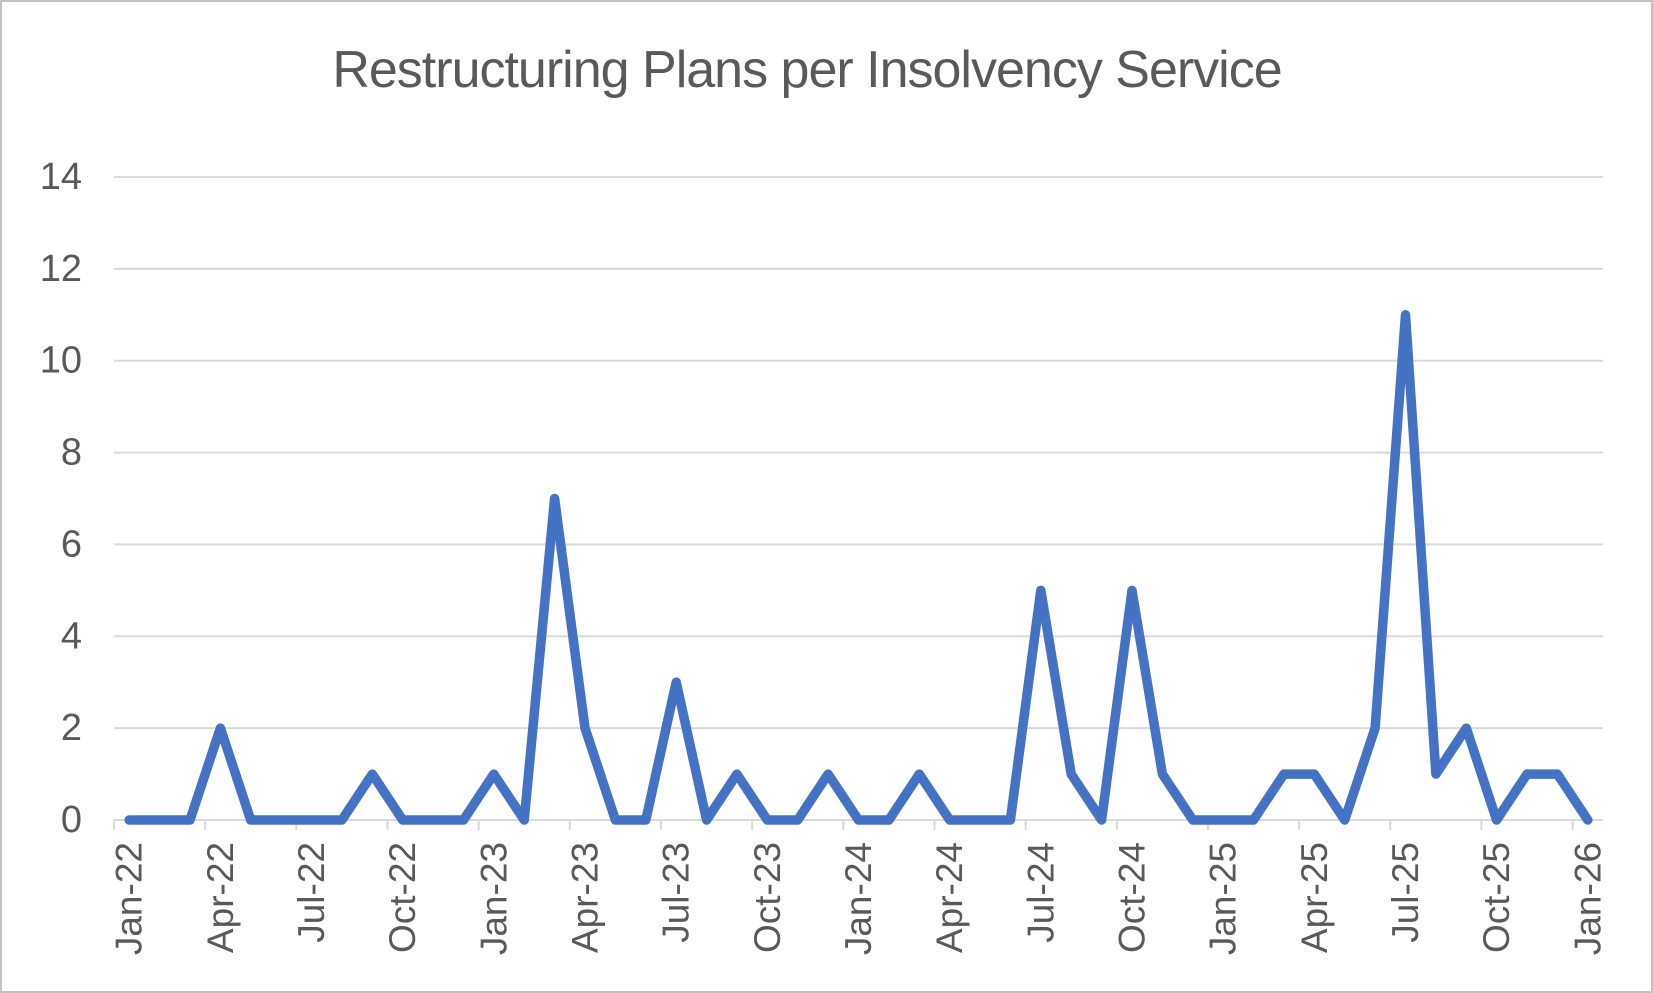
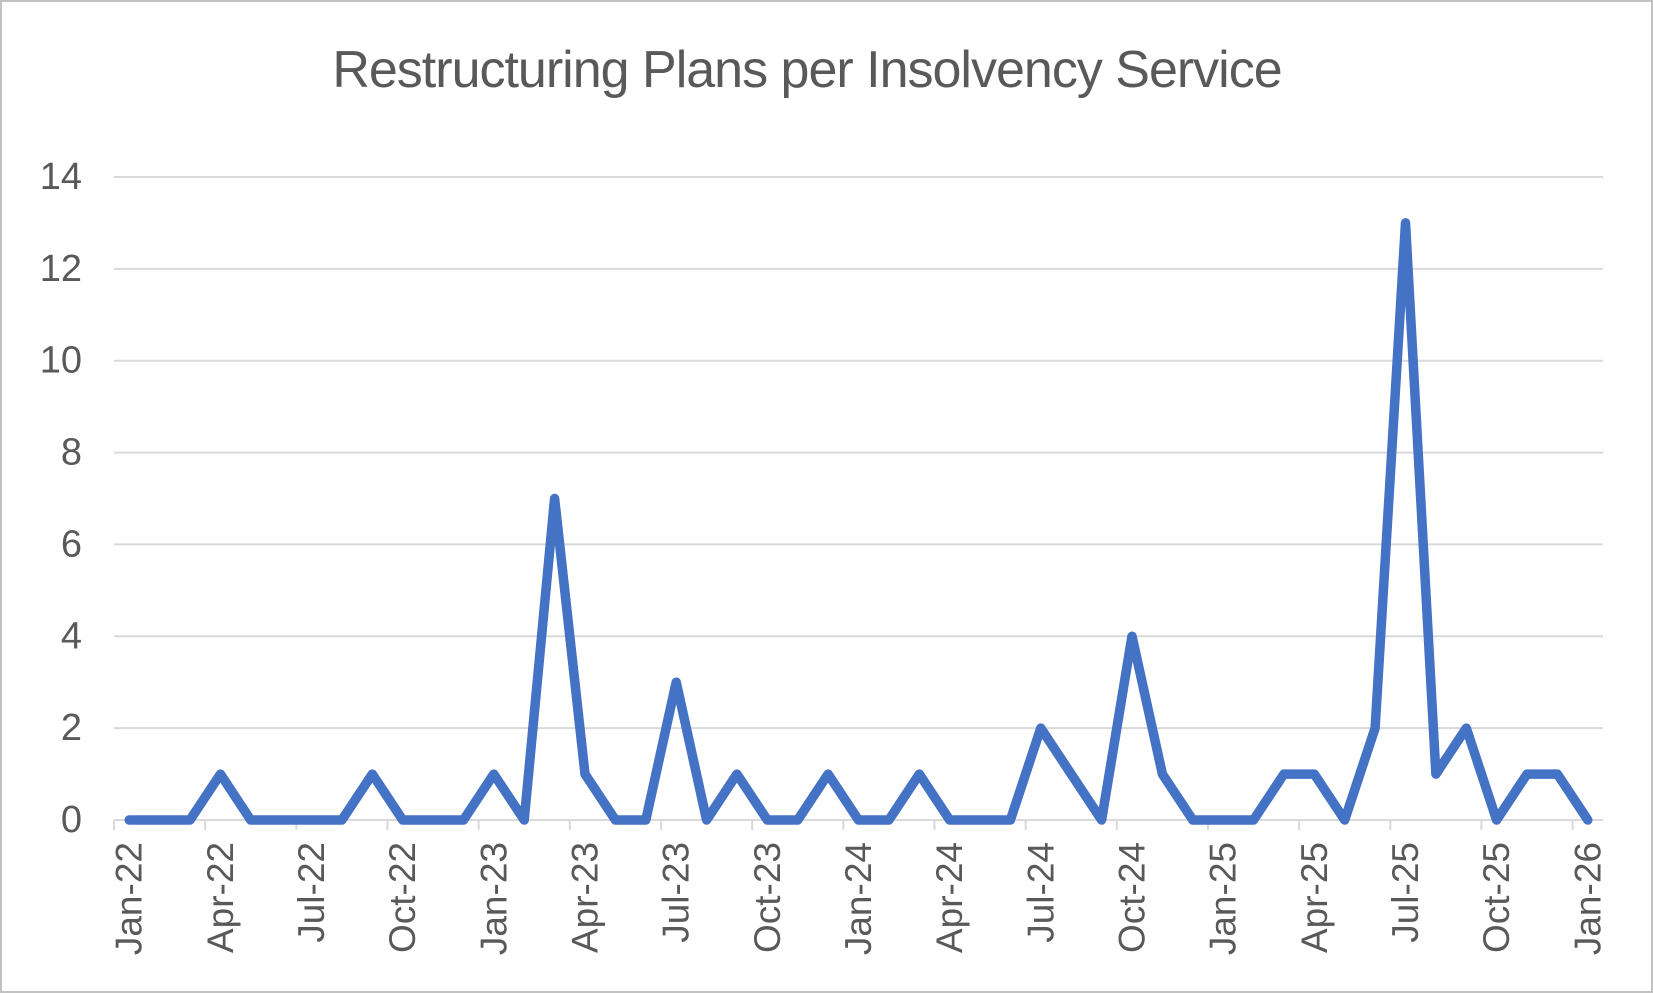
Apr-22: 2 -> 1
Apr-23: 2 -> 1
Jul-24: 5 -> 2
Oct-24: 5 -> 4
Jul-25: 11 -> 13
